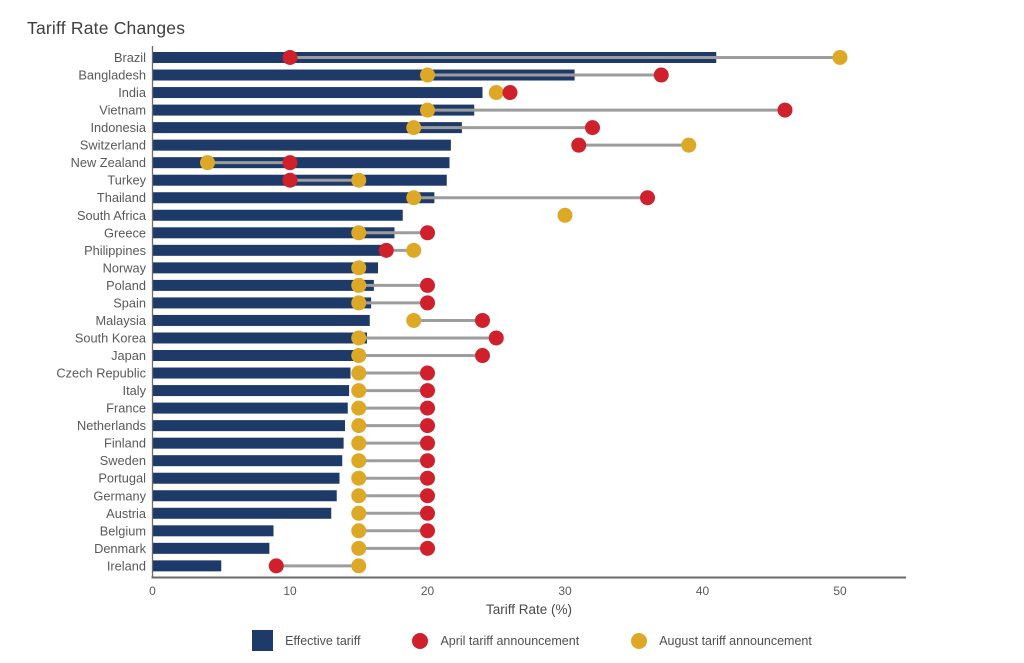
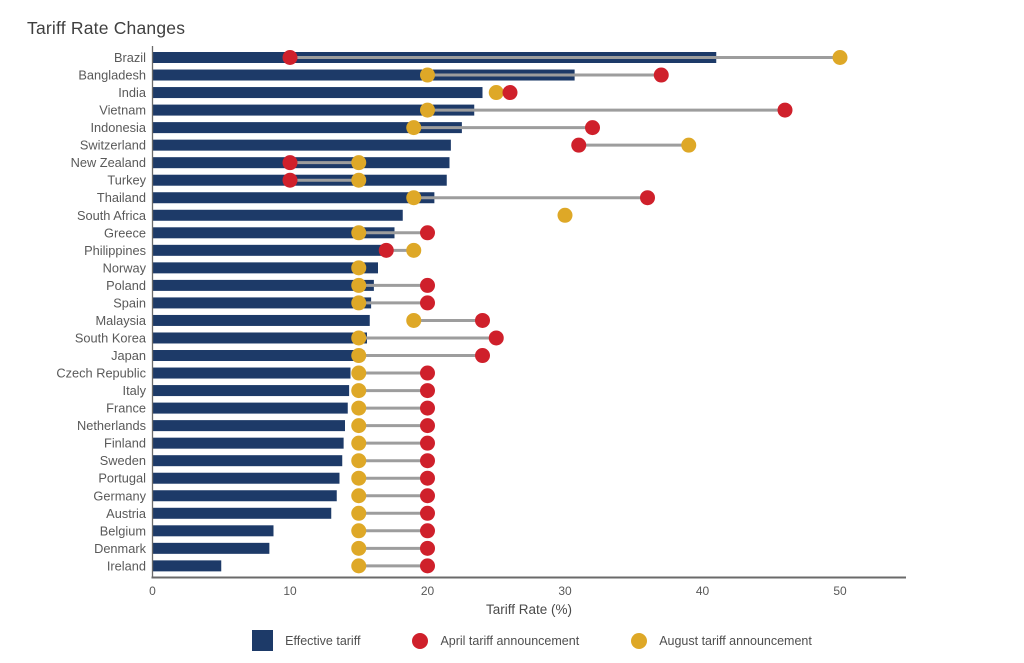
August tariff announcement/New Zealand: 4 -> 15
April tariff announcement/Ireland: 9 -> 20
